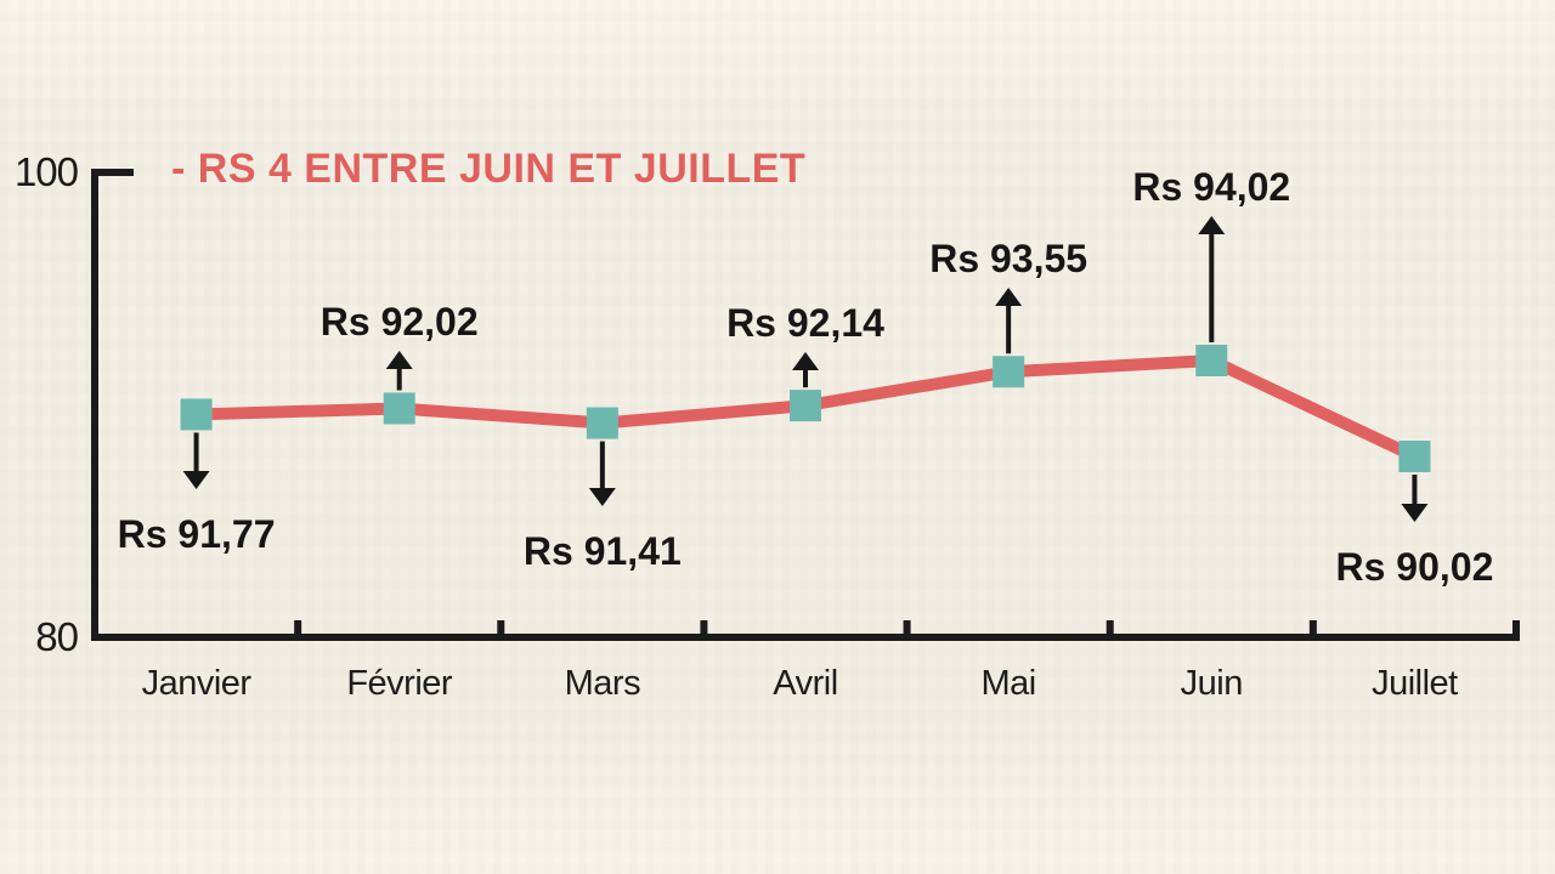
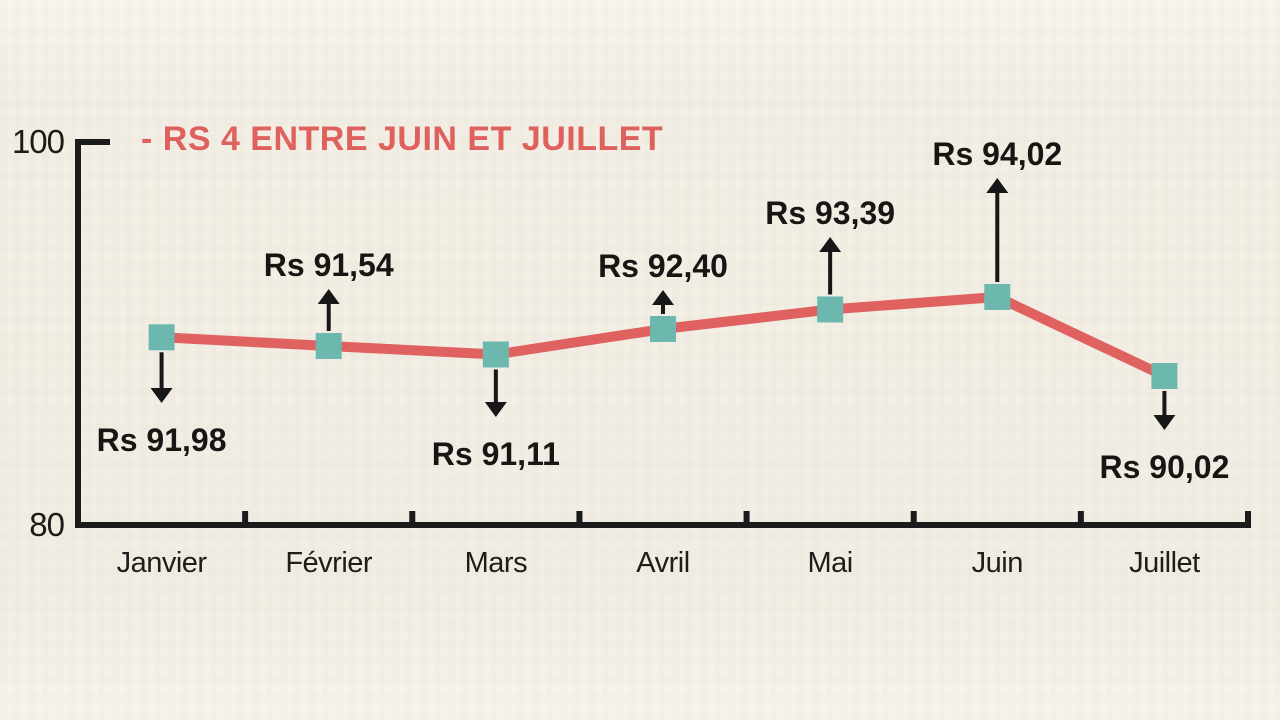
Janvier: 91,77 -> 91,98
Février: 92,02 -> 91,54
Mars: 91,41 -> 91,11
Avril: 92,14 -> 92,40
Mai: 93,55 -> 93,39
